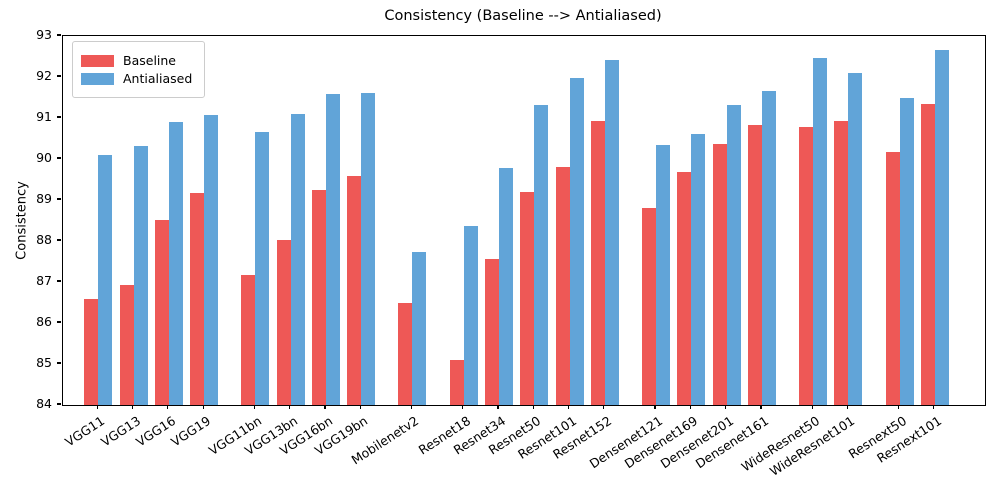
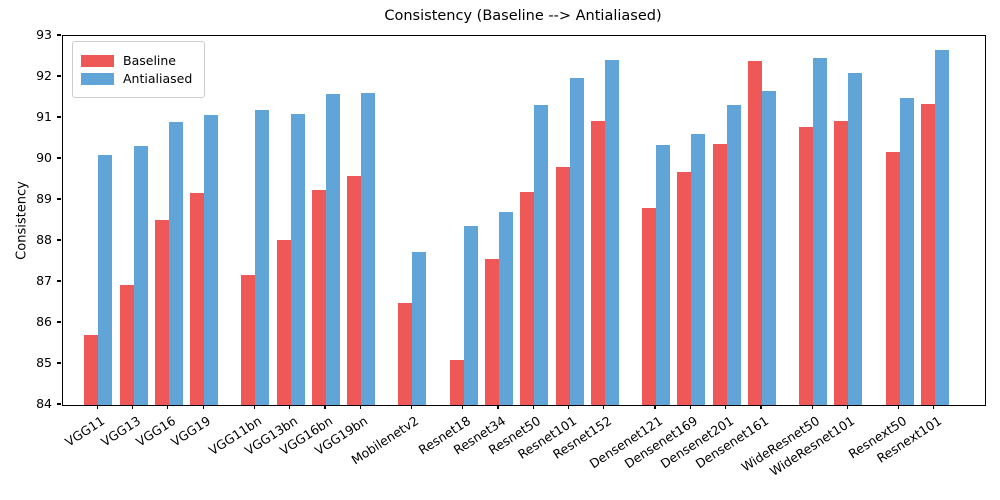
Baseline/VGG11: 86.6 -> 85.7
Antialiased/VGG11bn: 90.7 -> 91.2
Antialiased/Resnet34: 89.8 -> 88.7
Baseline/Densenet161: 90.8 -> 92.4
